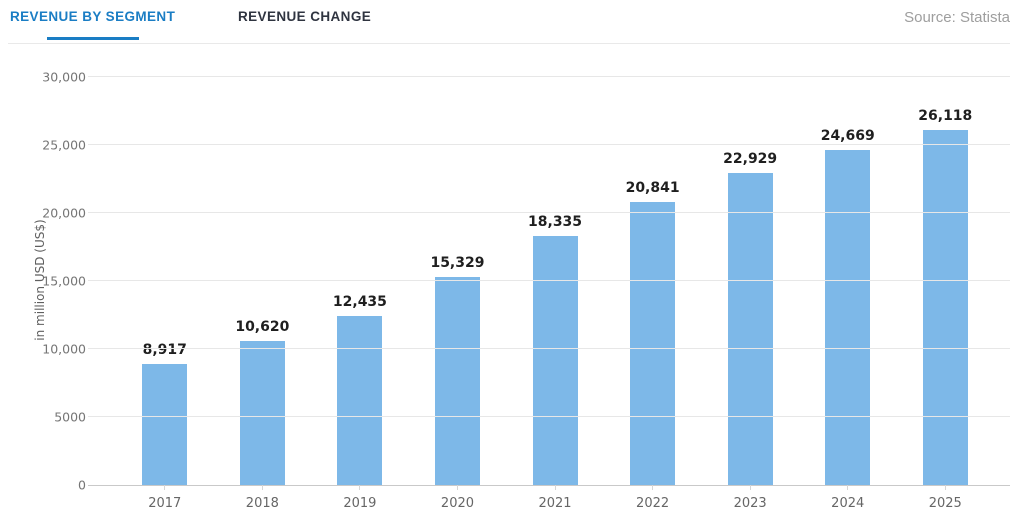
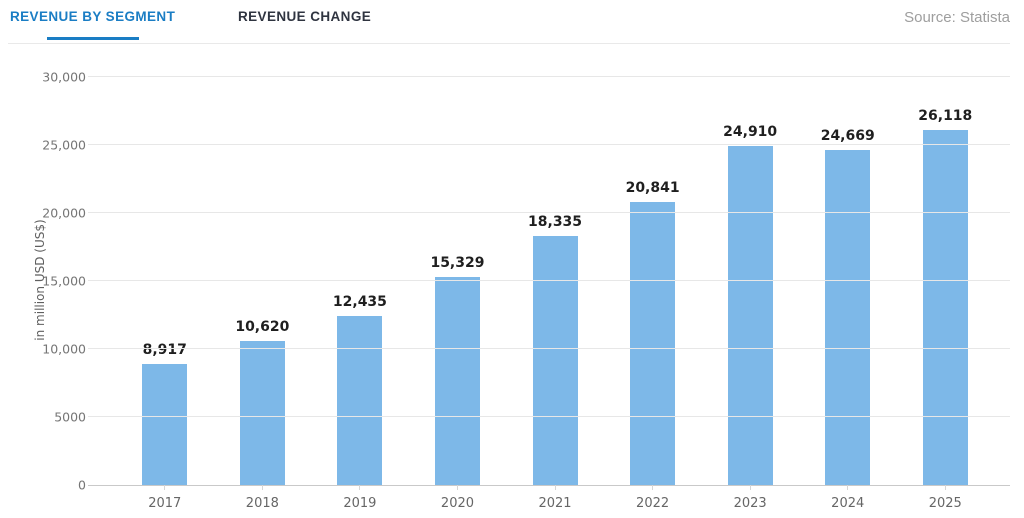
2023: 22,929 -> 24,910
